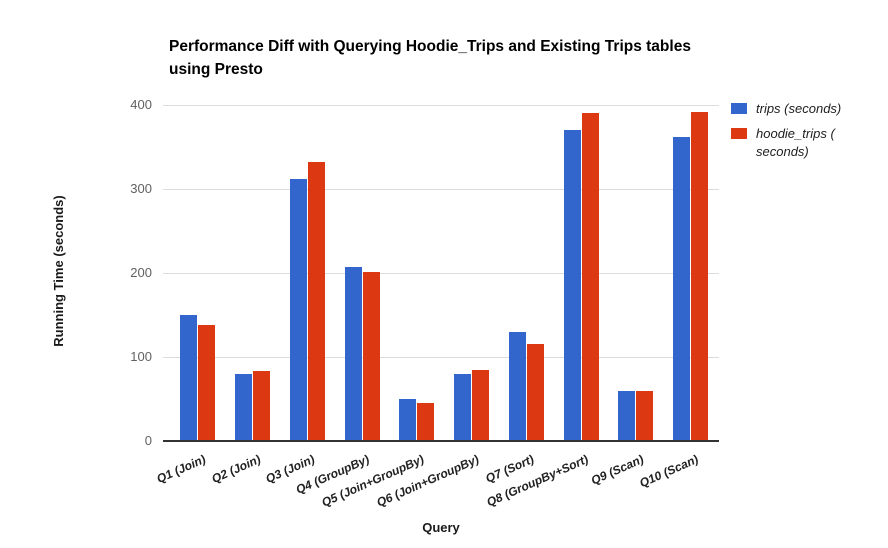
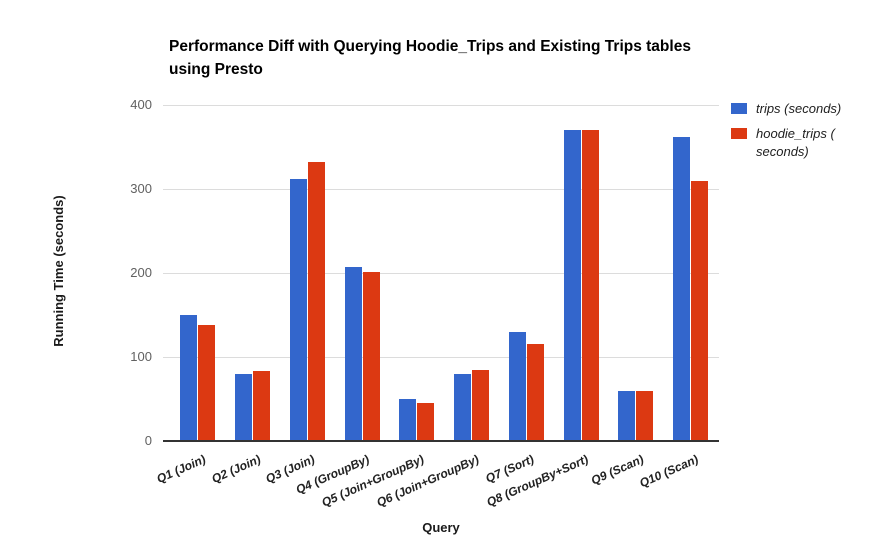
hoodie_trips (seconds)/Q8 (GroupBy+Sort): 390 -> 370
hoodie_trips (seconds)/Q10 (Scan): 390 -> 310
